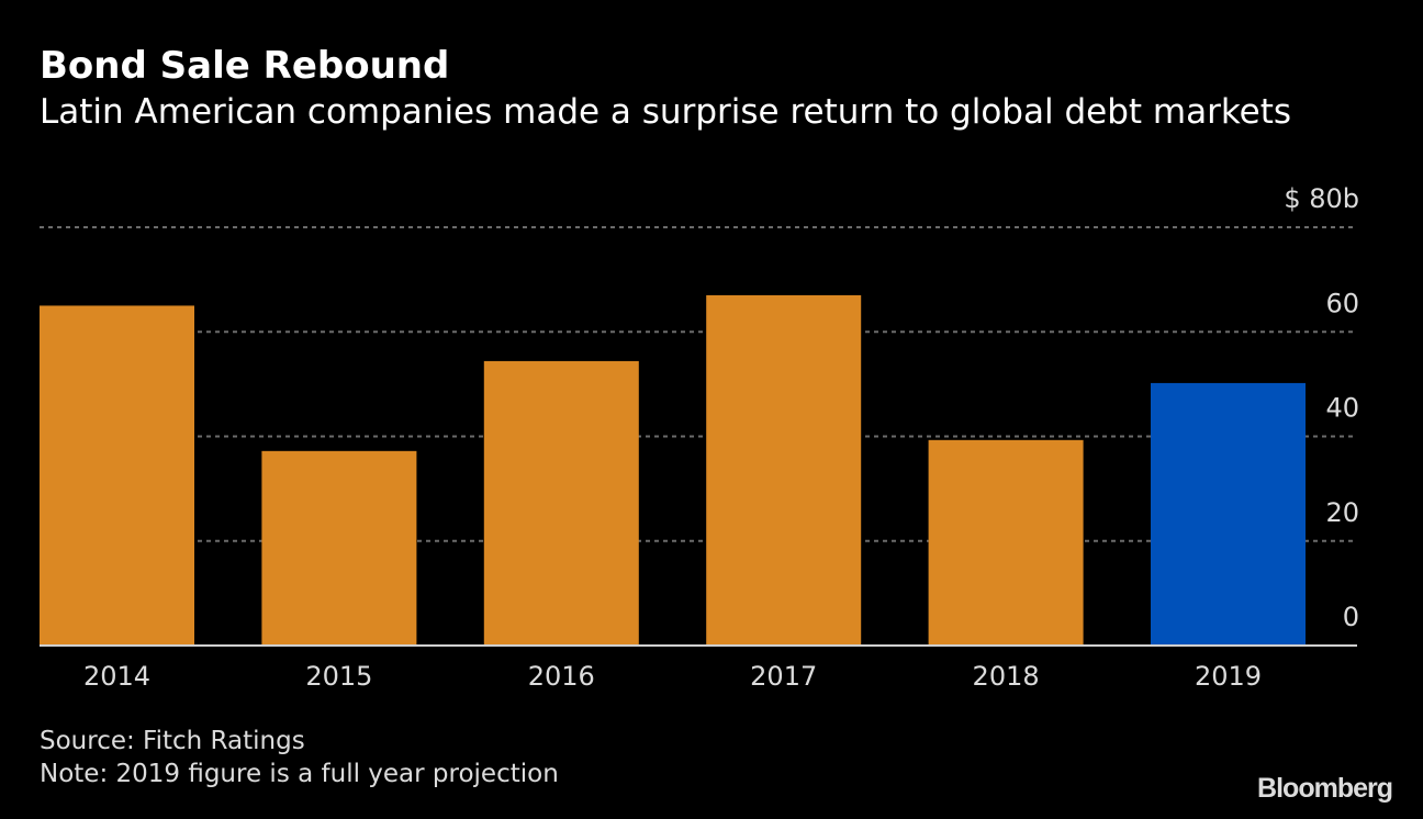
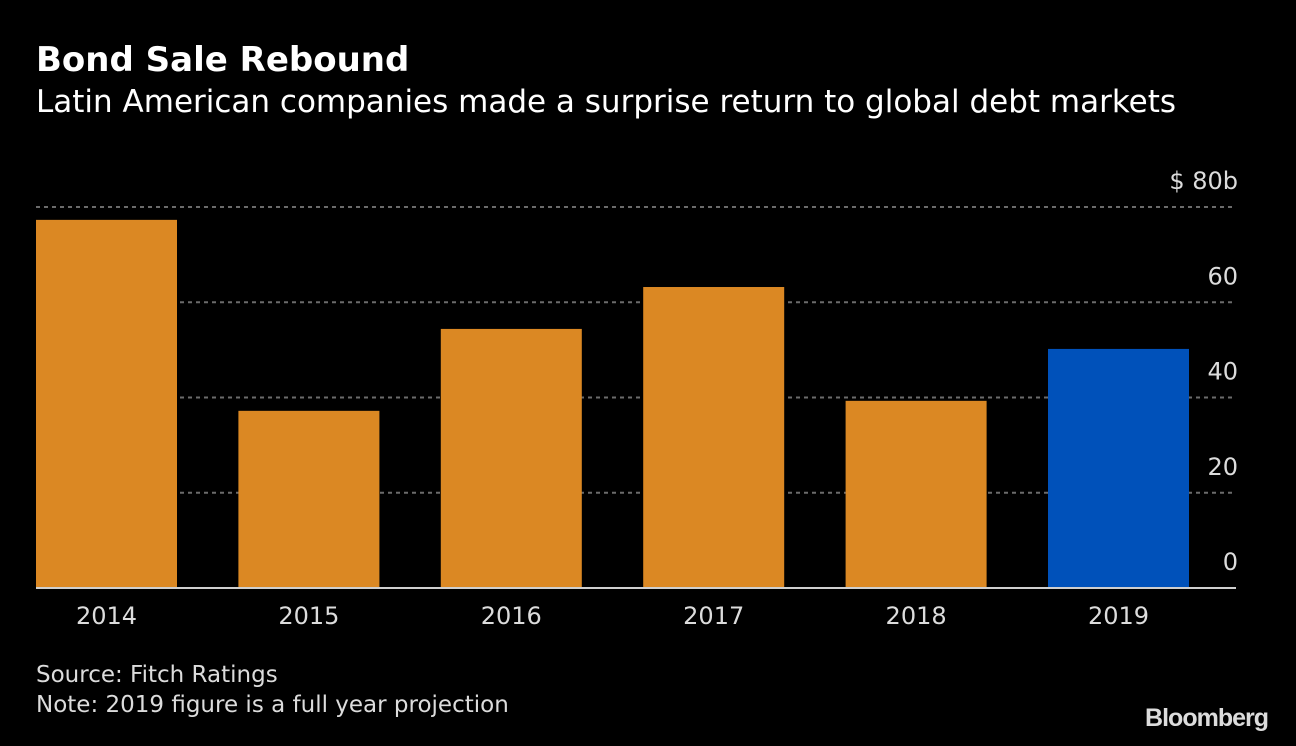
2014: 65 -> 77
2017: 67 -> 63
